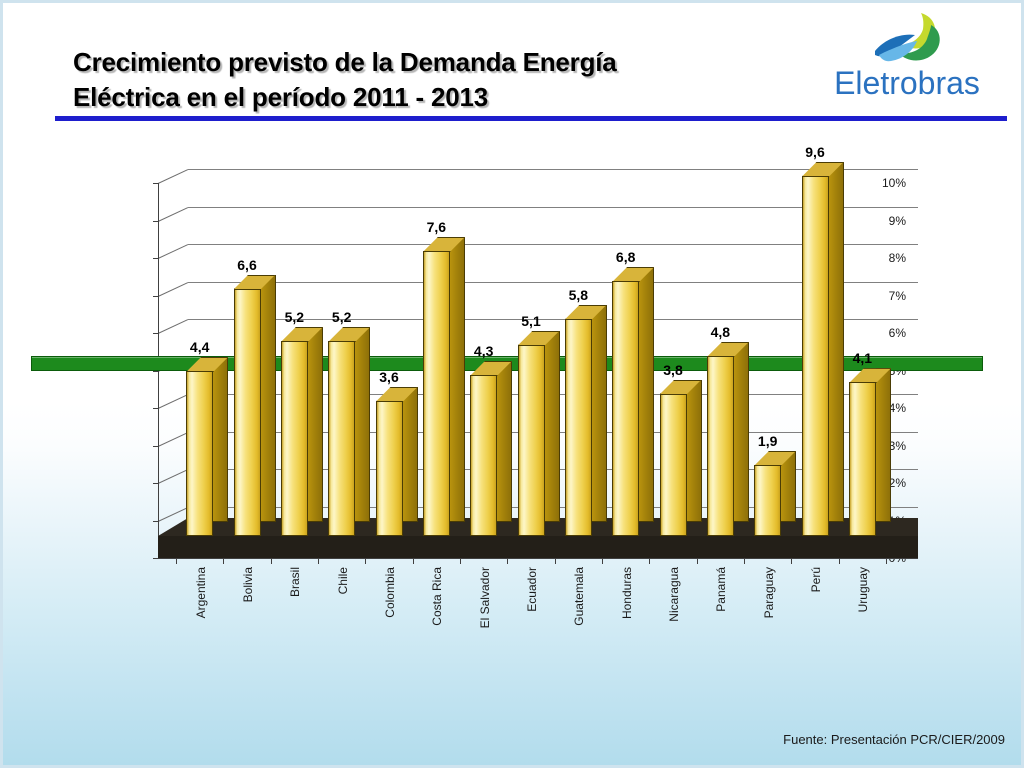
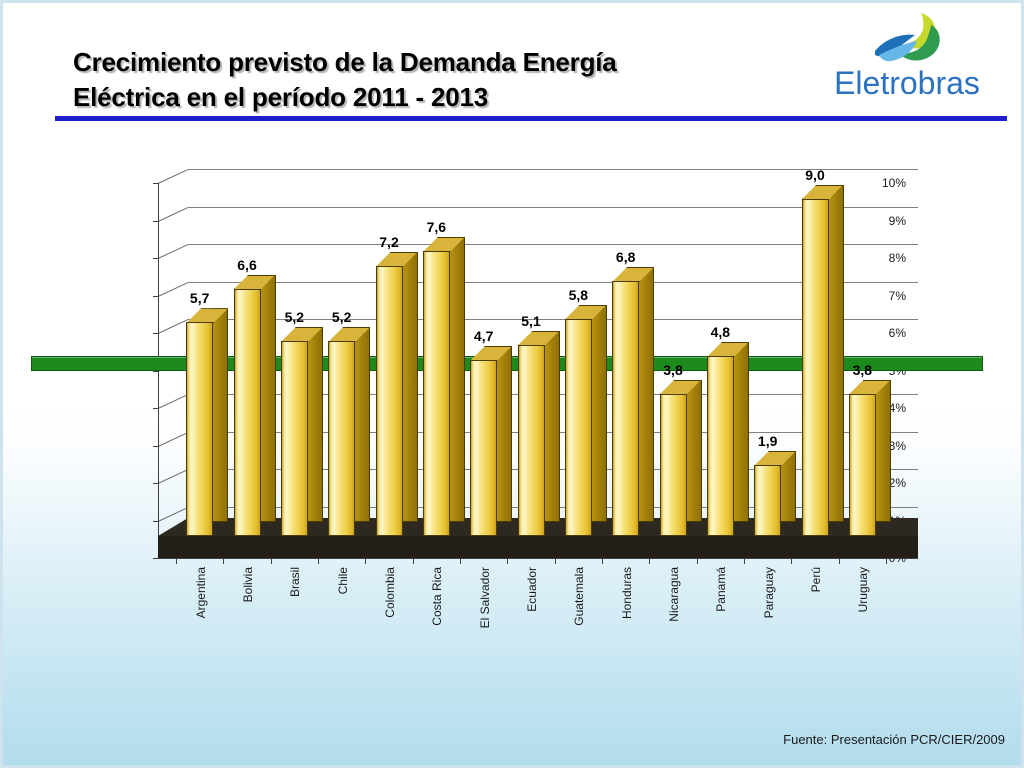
Argentina: 4,4 -> 5,7
Colombia: 3,6 -> 7,2
El Salvador: 4,3 -> 4,7
Perú: 9,6 -> 9,0
Uruguay: 4,1 -> 3,8
